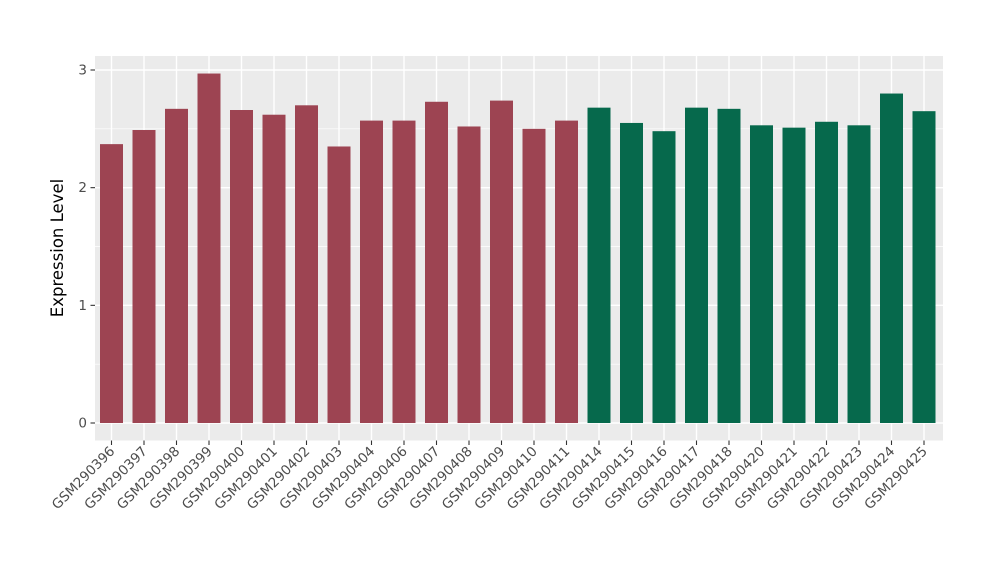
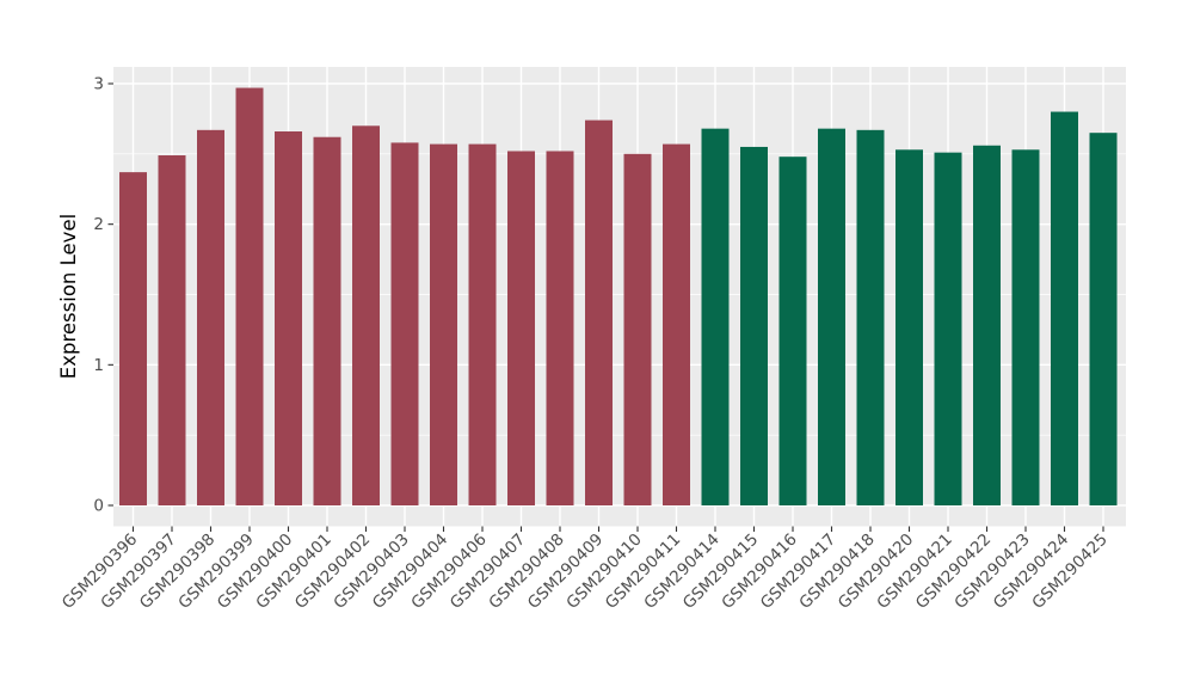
GSM290403: 2.35 -> 2.58
GSM290407: 2.73 -> 2.52
